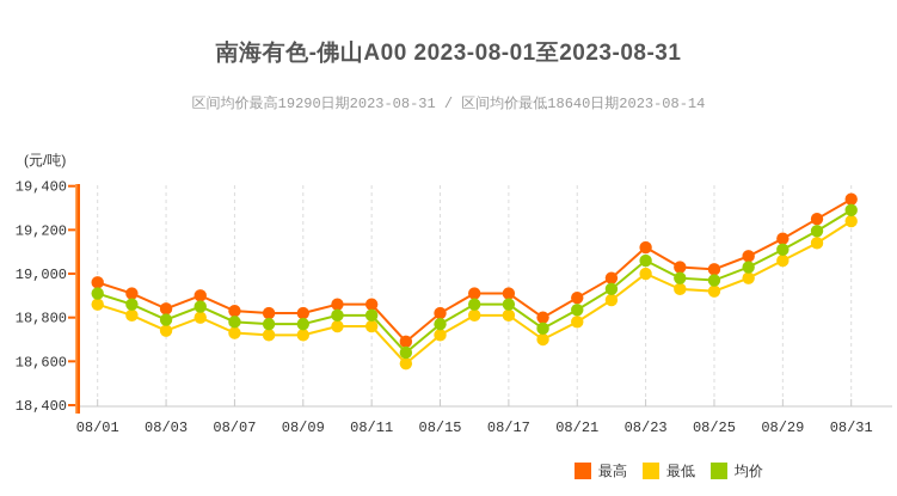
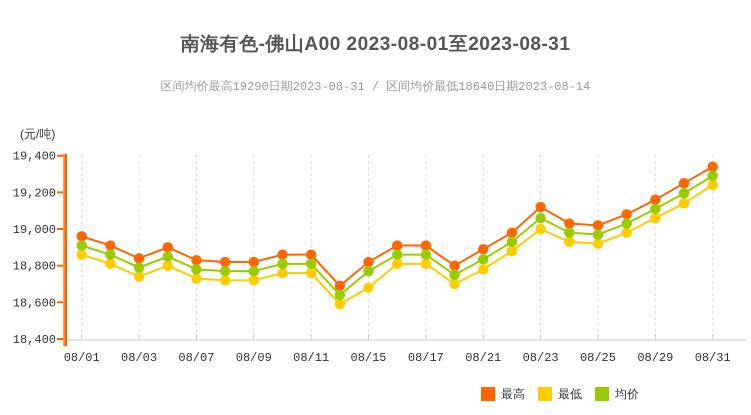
最低/08/15: 18720 -> 18680
